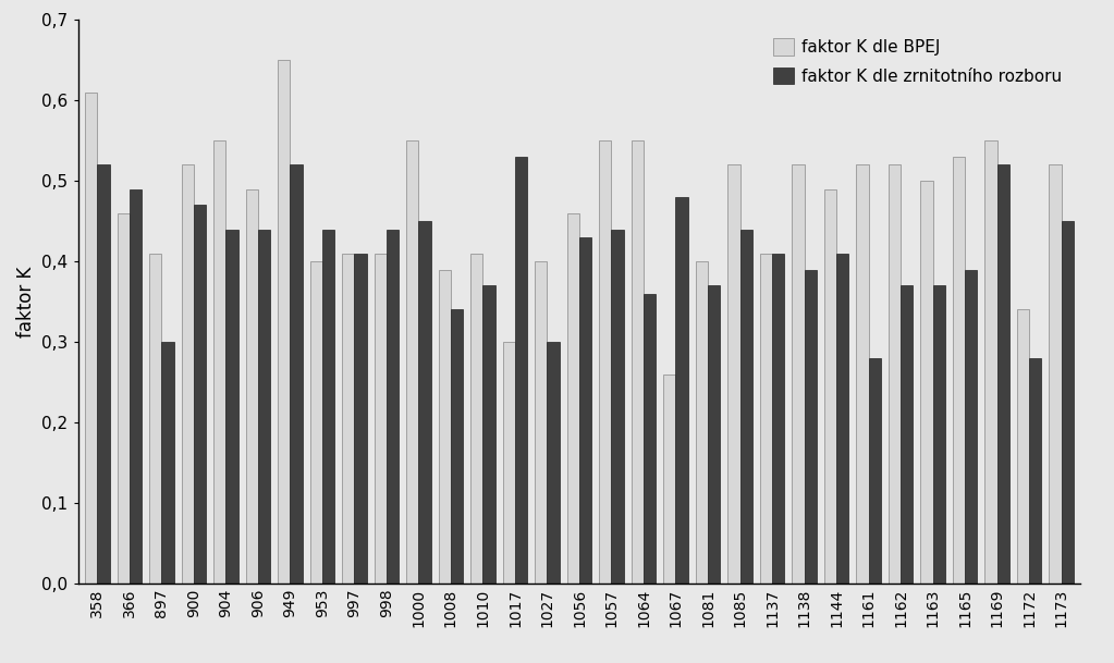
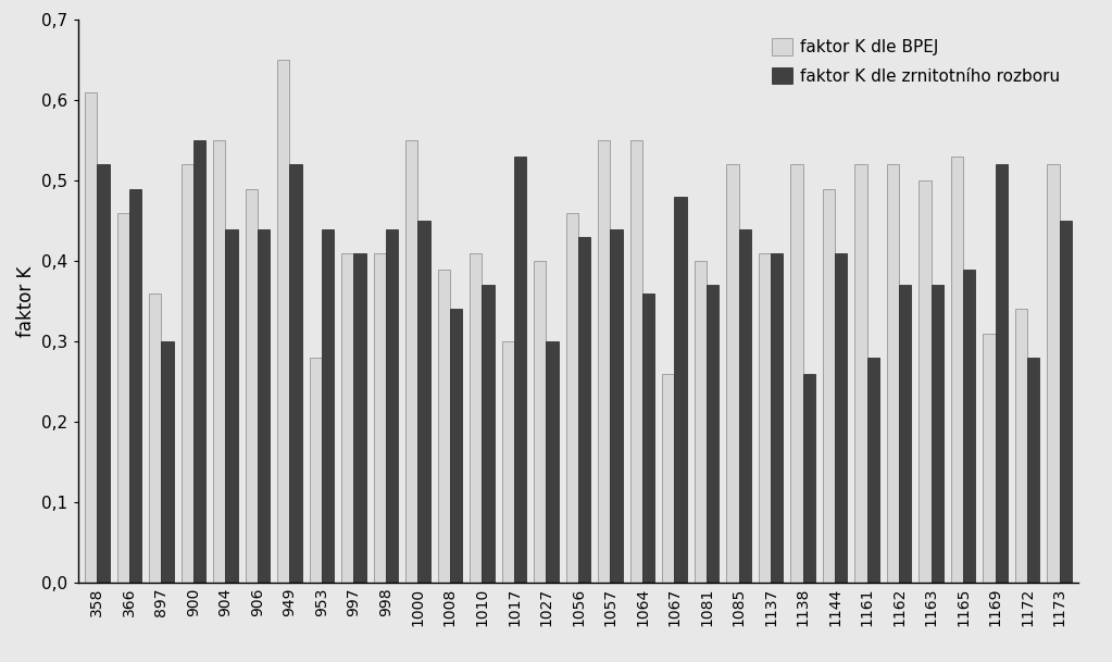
faktor K dle BPEJ/897: 0,41 -> 0,36
faktor K dle zrnitotního rozboru/900: 0,47 -> 0,55
faktor K dle BPEJ/953: 0,40 -> 0,28
faktor K dle zrnitotního rozboru/1138: 0,39 -> 0,26
faktor K dle BPEJ/1169: 0,55 -> 0,31
